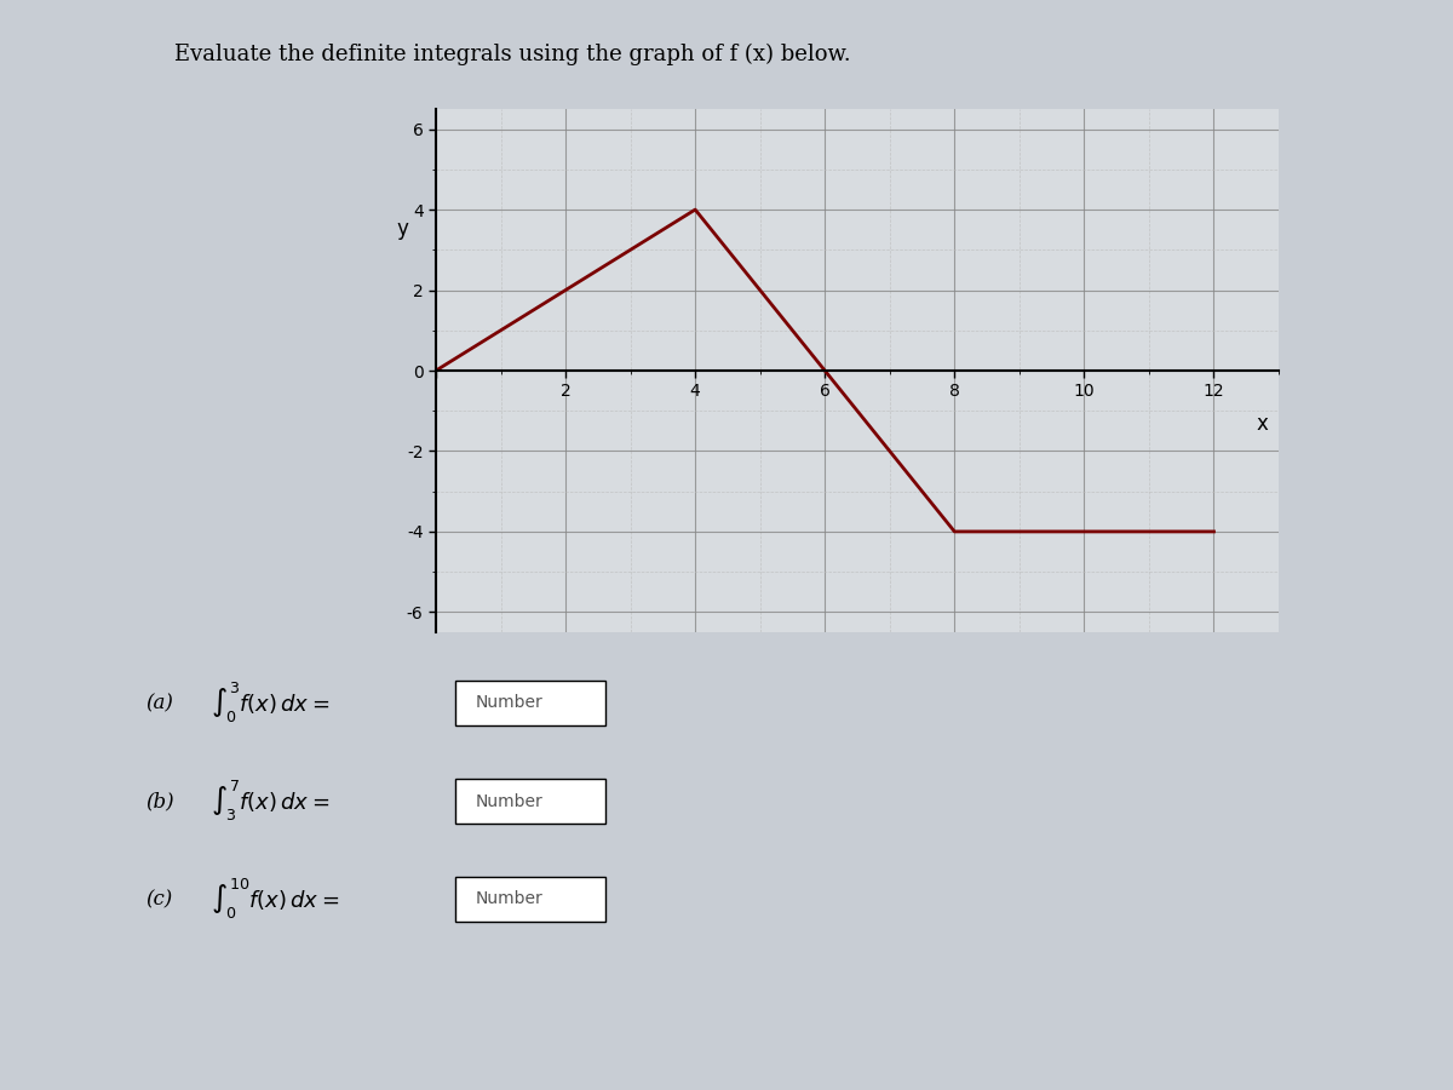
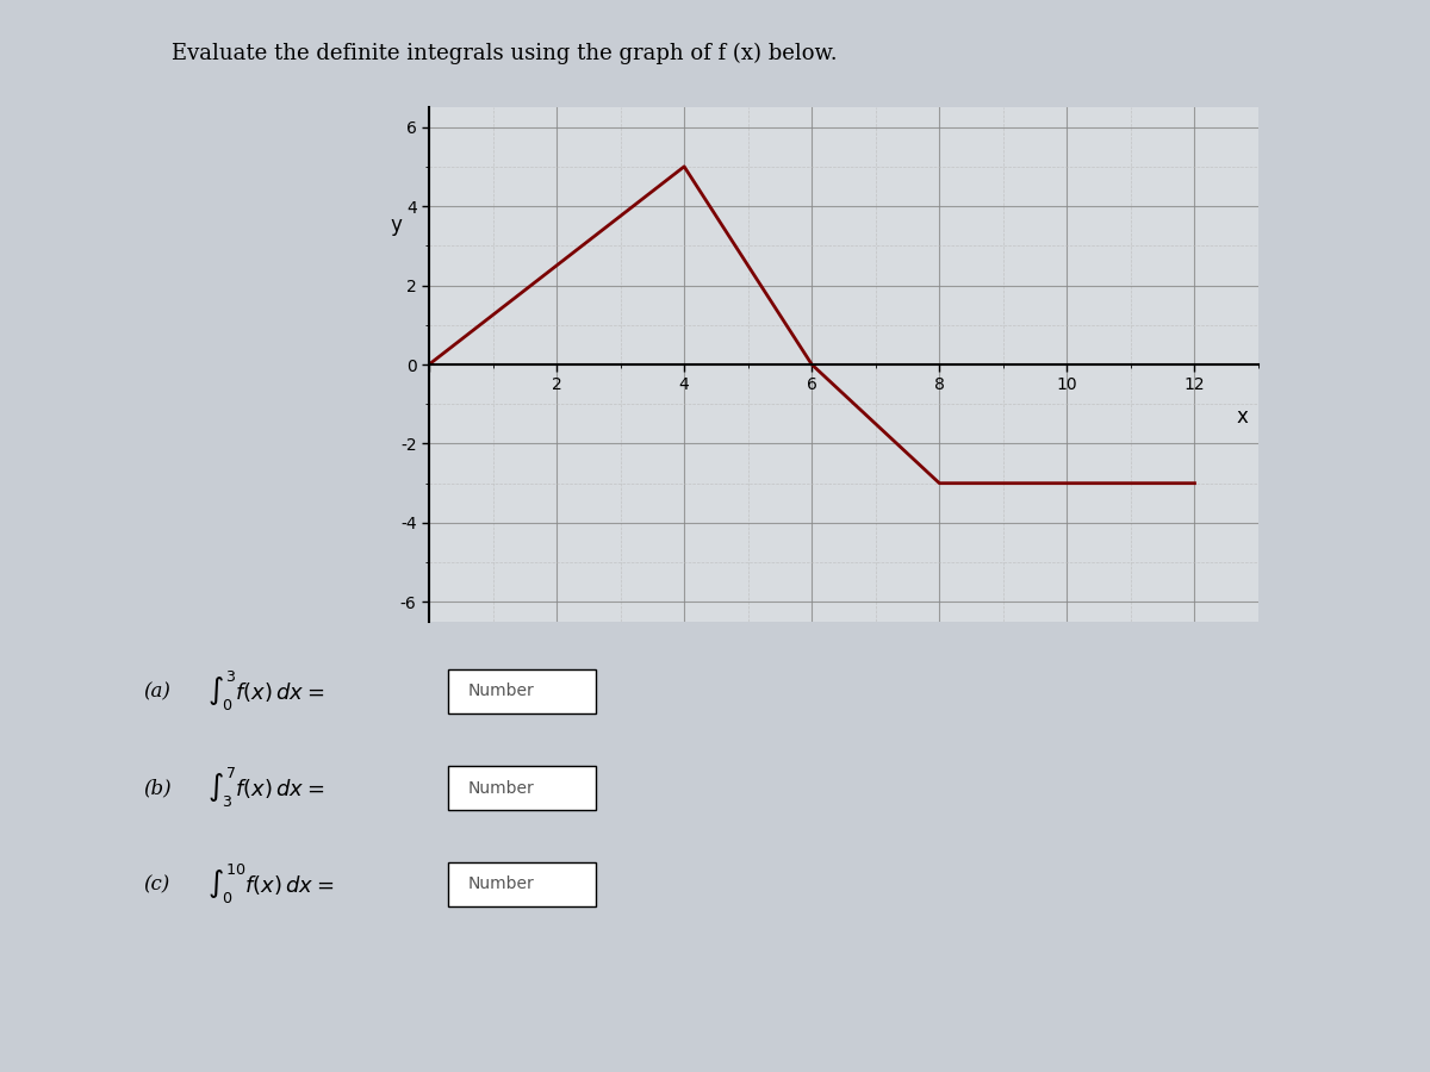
4: 4 -> 5
8: -4 -> -3
12: -4 -> -3
